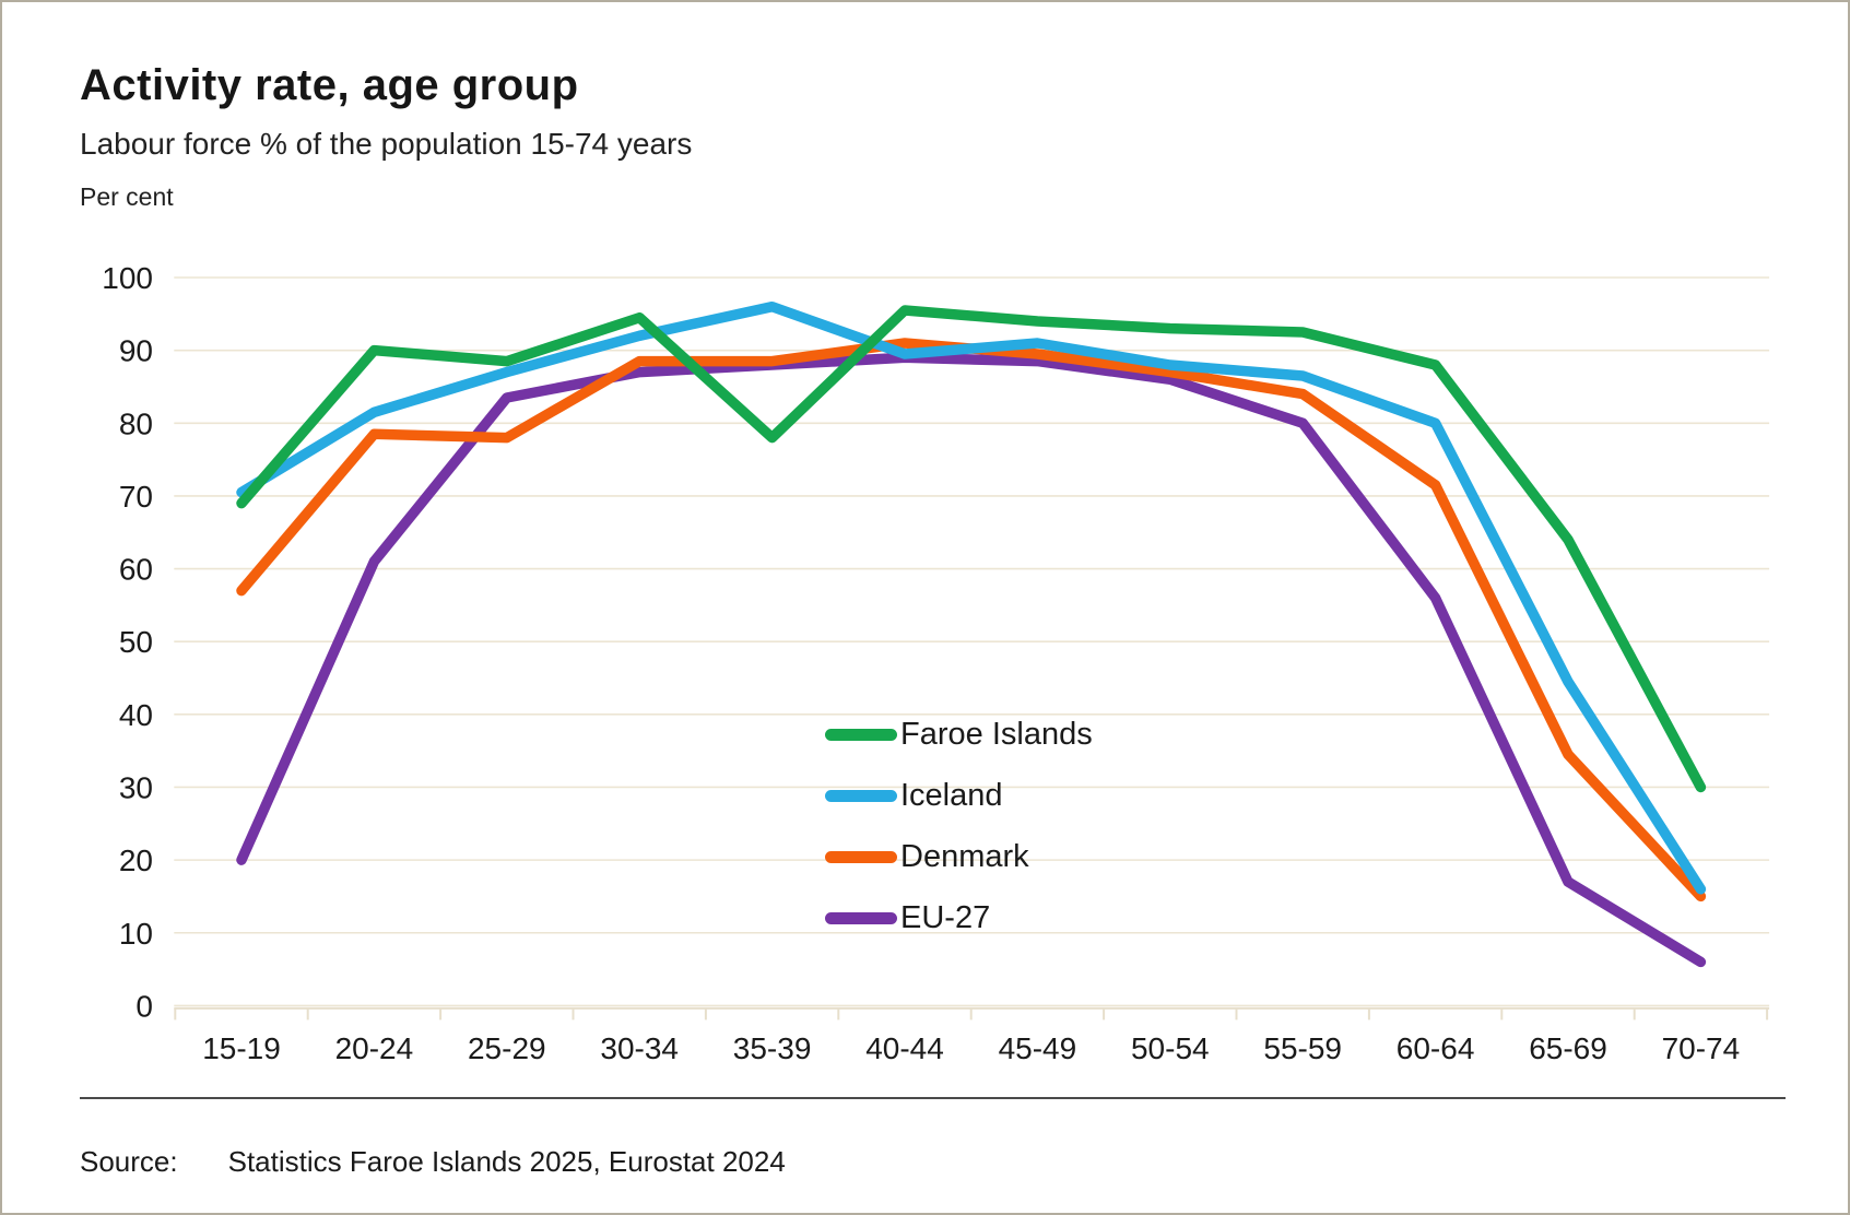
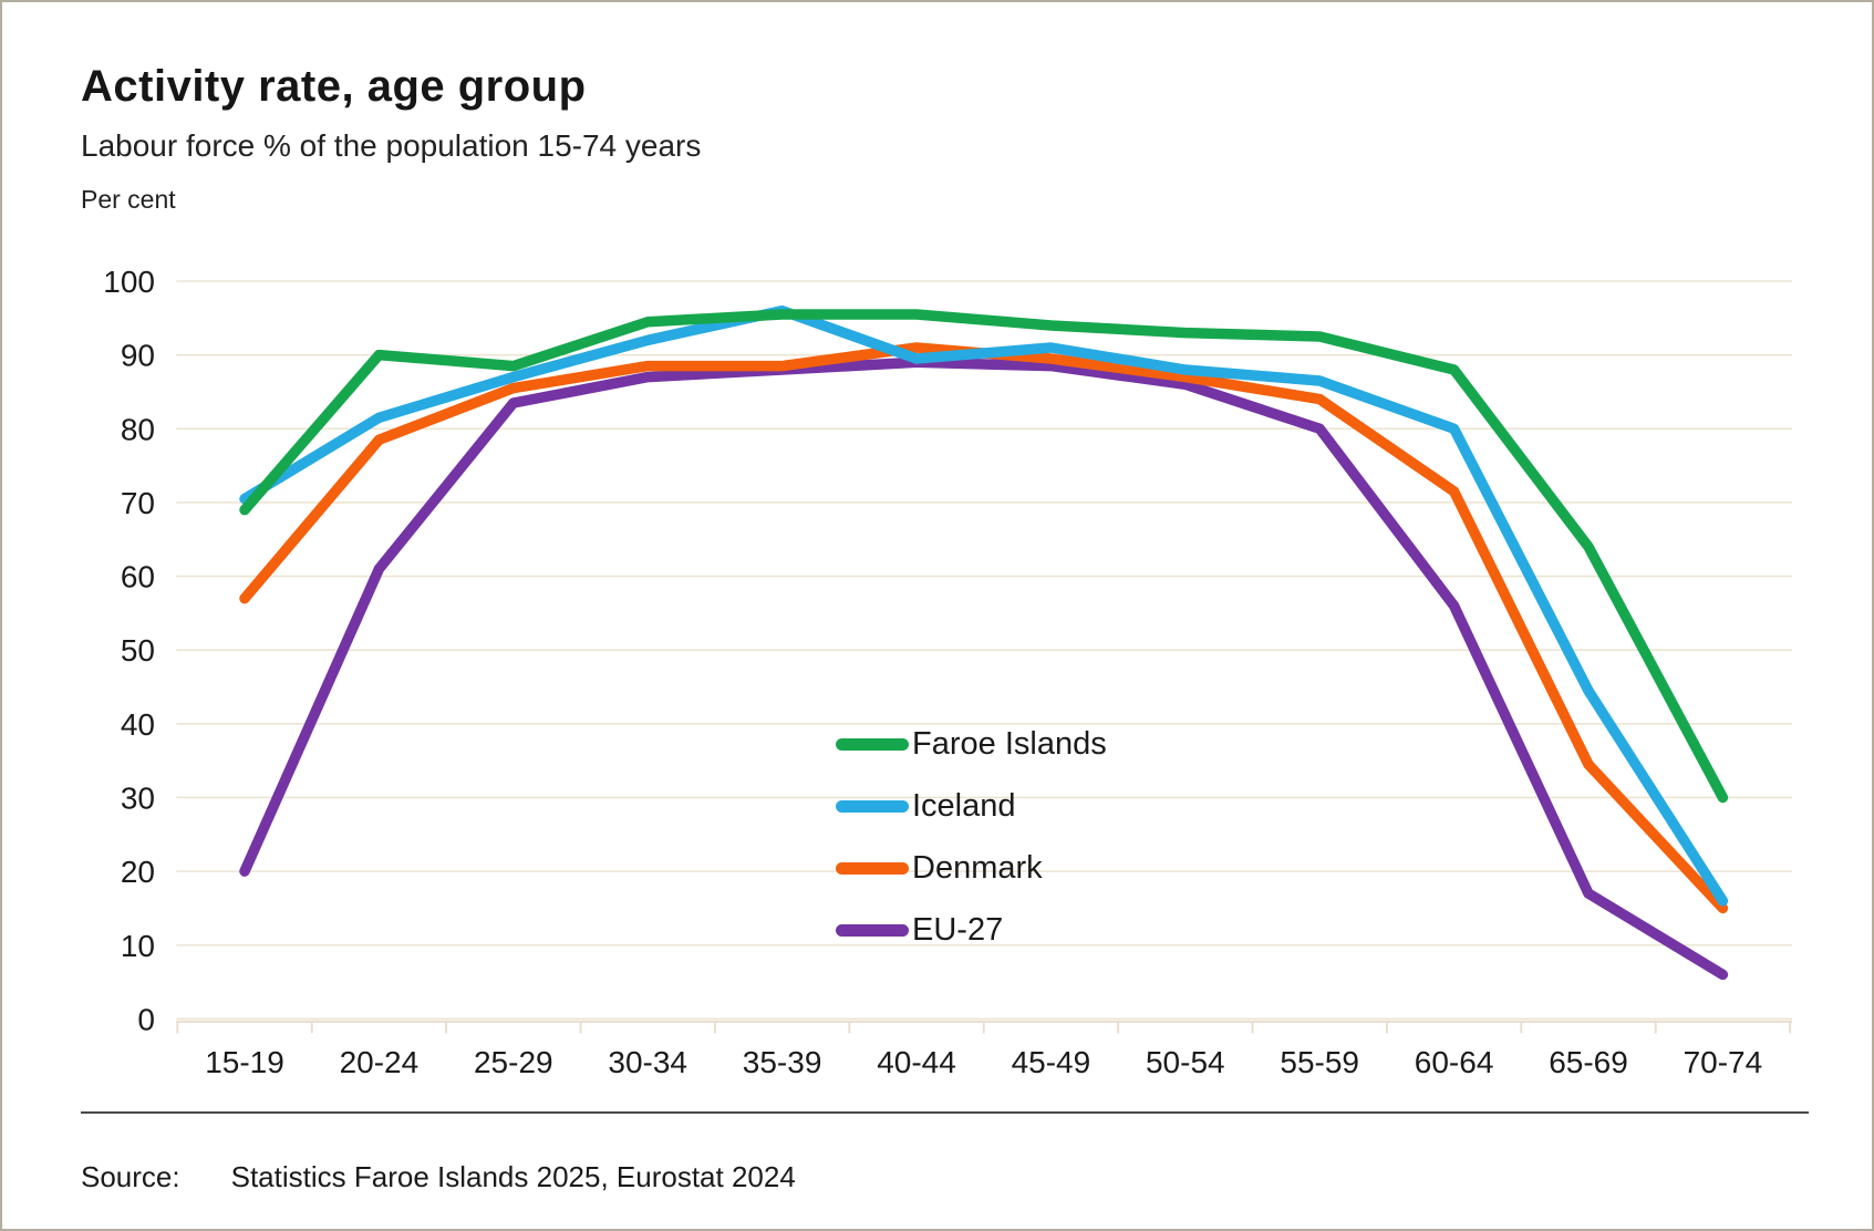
Denmark/25-29: 78 -> 86
Faroe Islands/35-39: 78 -> 96
